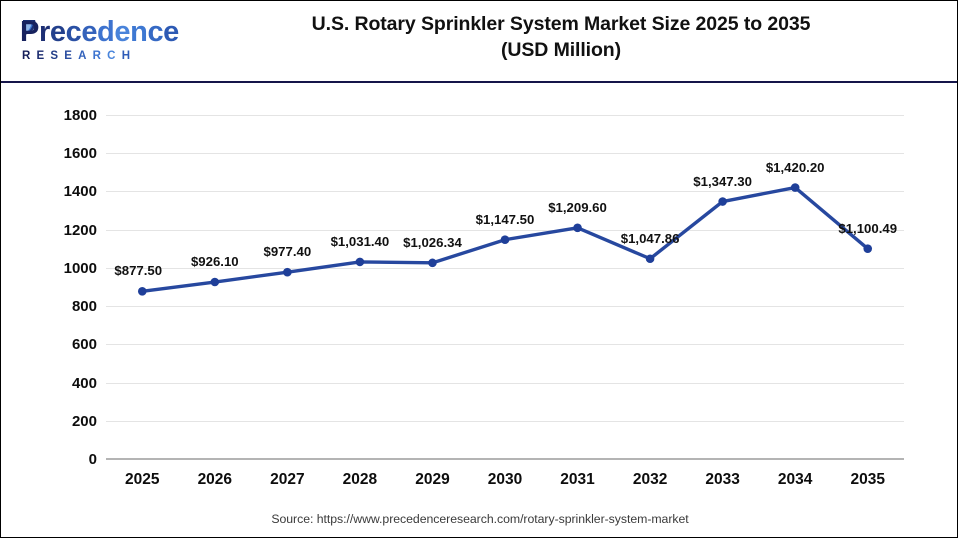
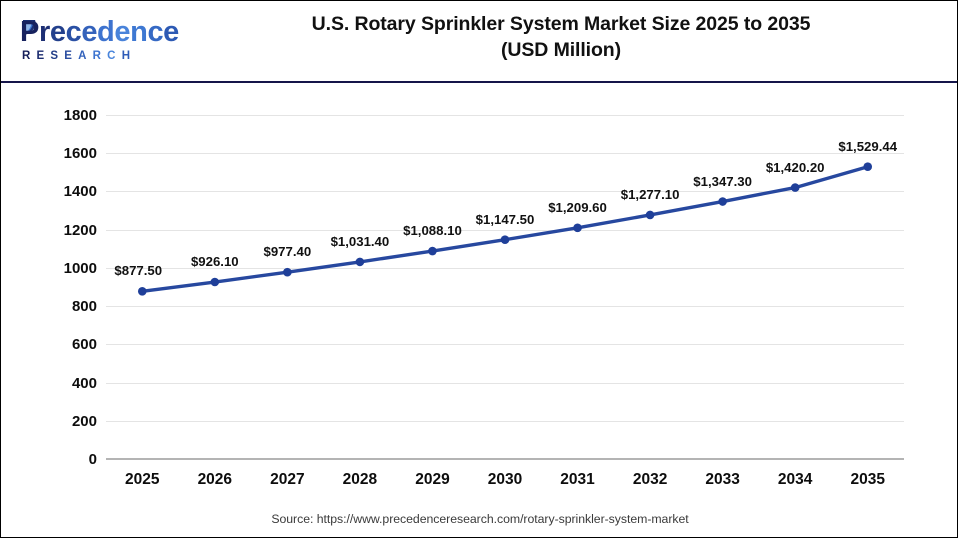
2029: $1,026.34 -> $1,088.10
2032: $1,047.86 -> $1,277.10
2035: $1,100.49 -> $1,529.44
